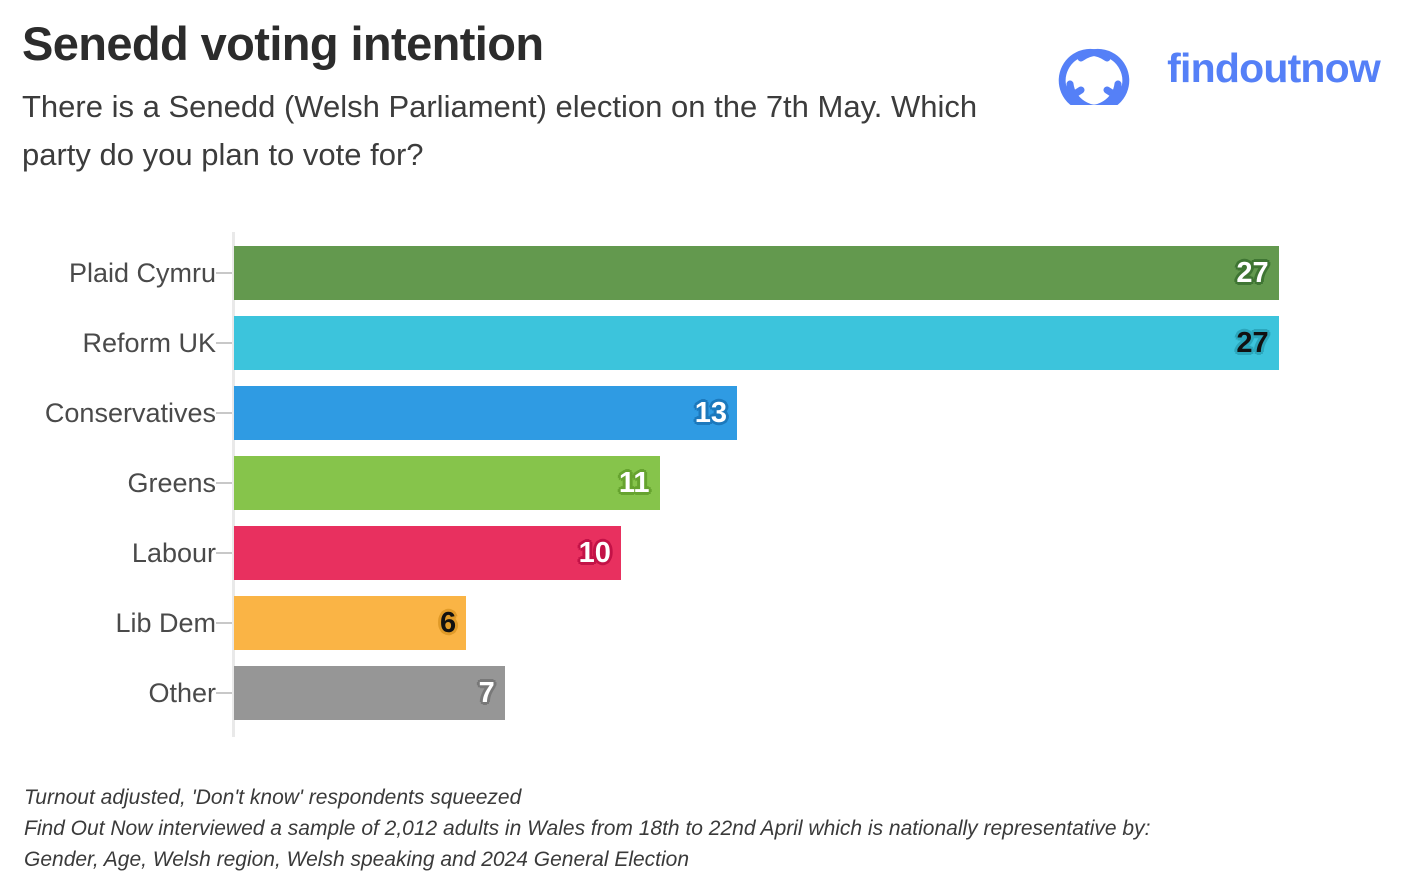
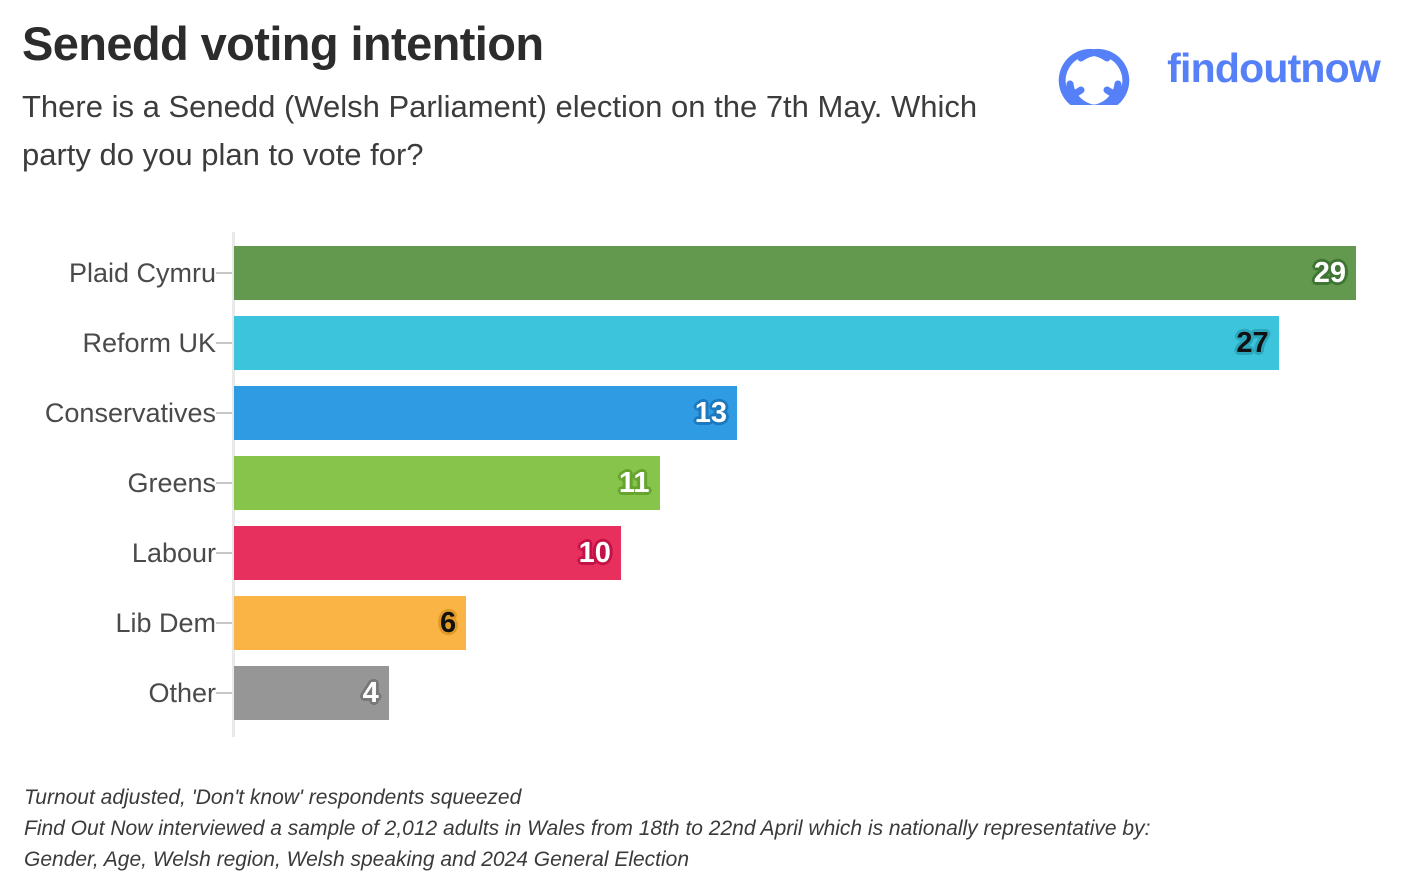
Plaid Cymru: 27 -> 29
Other: 7 -> 4
